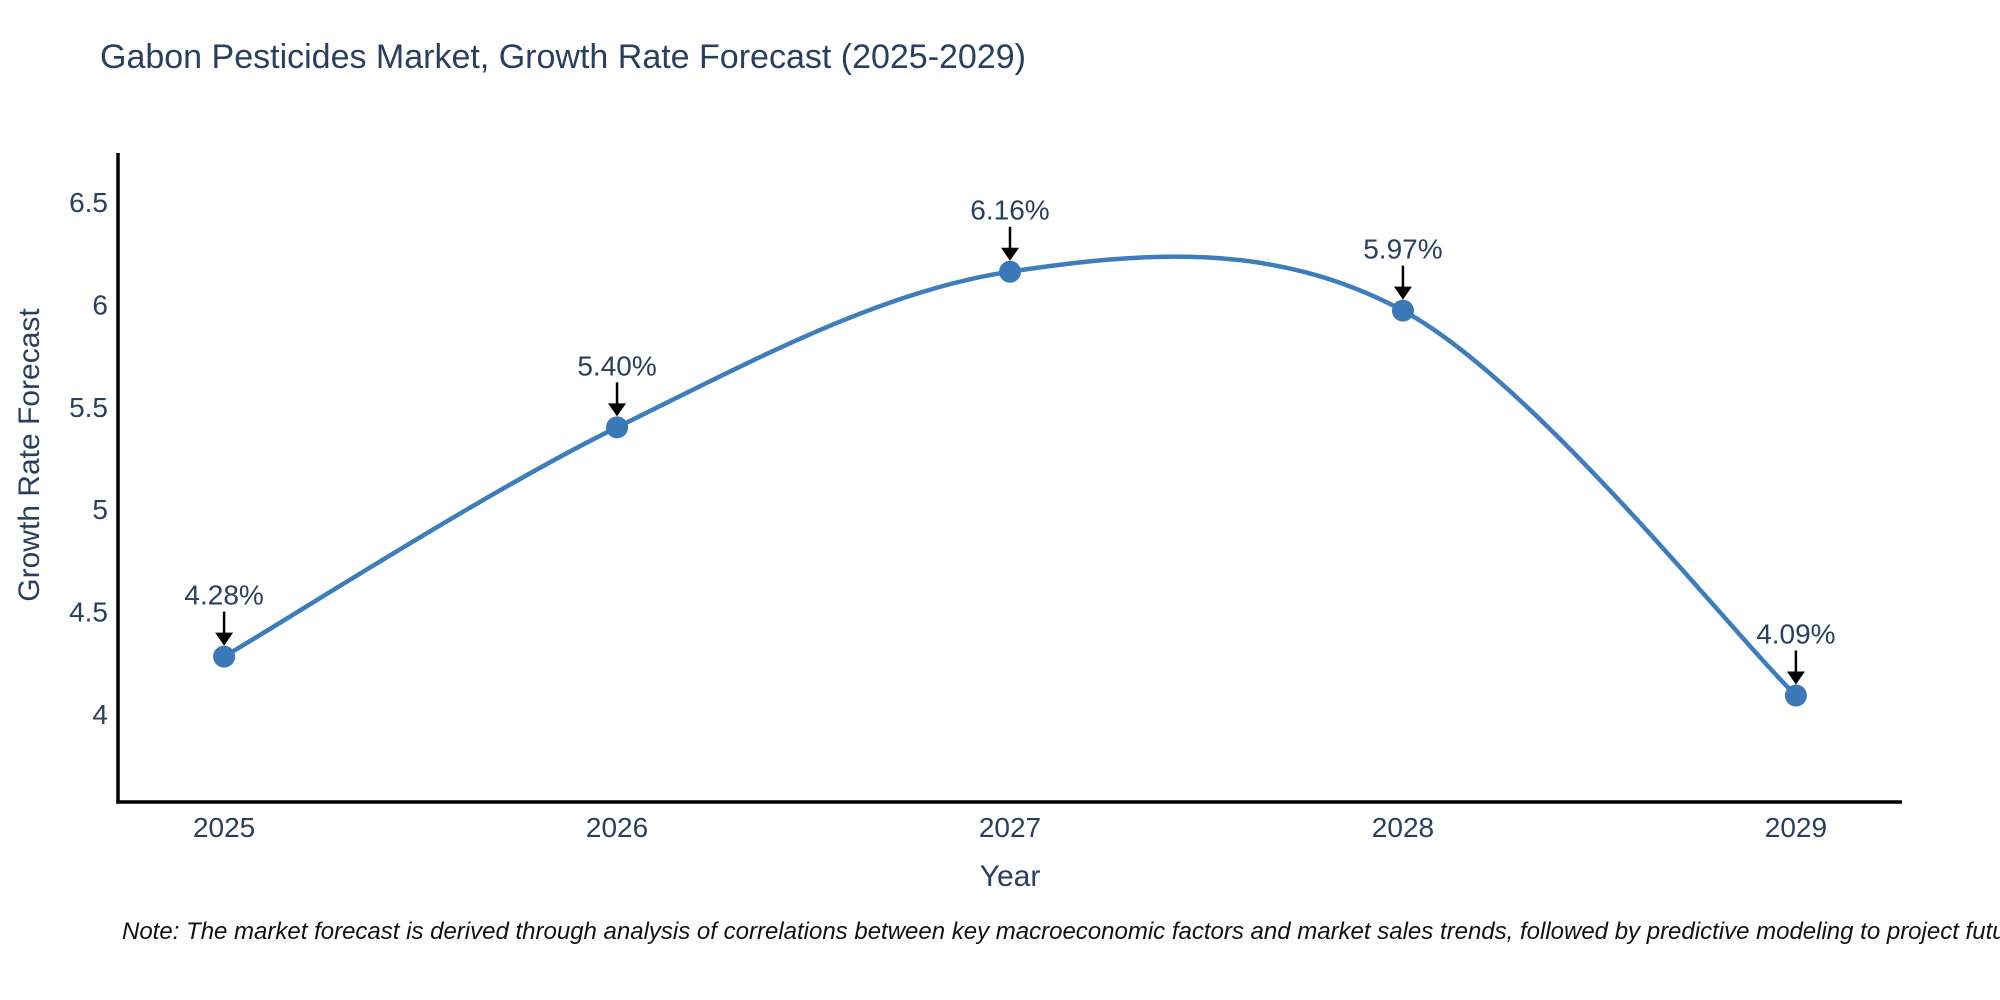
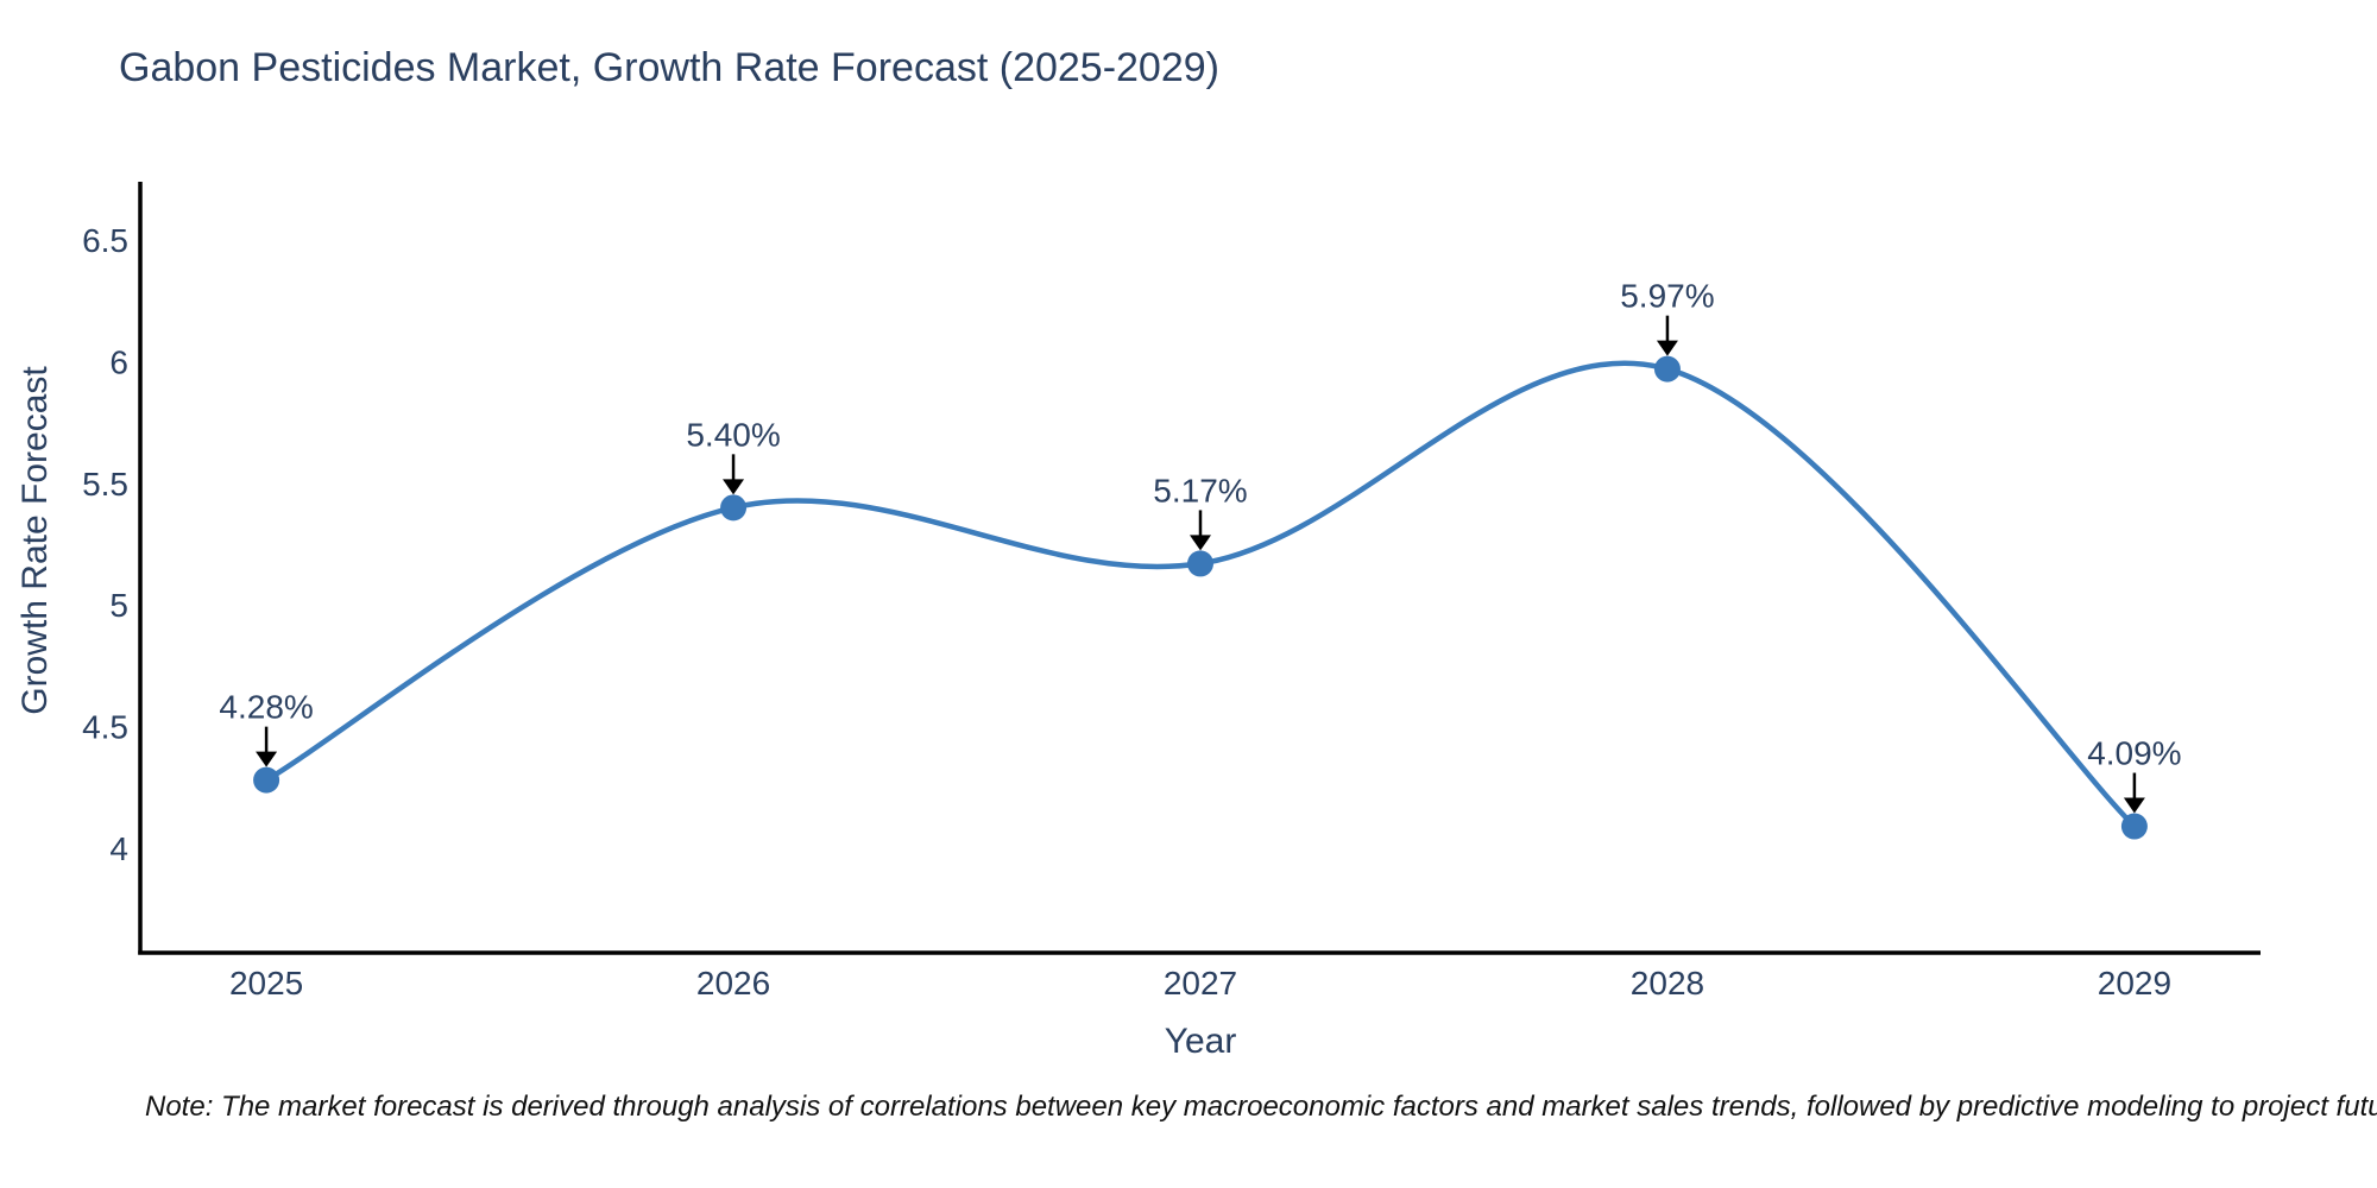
2027: 6.16% -> 5.17%
